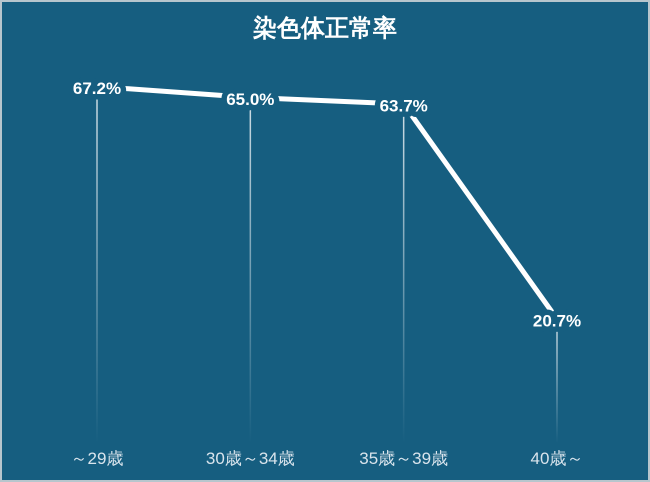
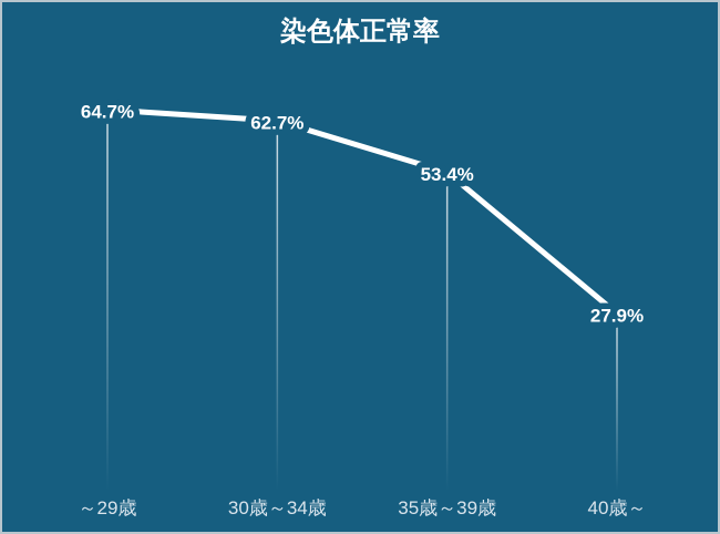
～29歳: 67.2% -> 64.7%
30歳～34歳: 65.0% -> 62.7%
35歳～39歳: 63.7% -> 53.4%
40歳～: 20.7% -> 27.9%
